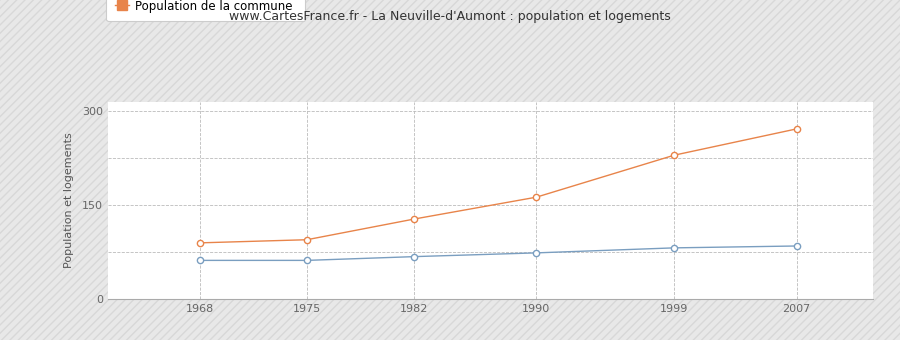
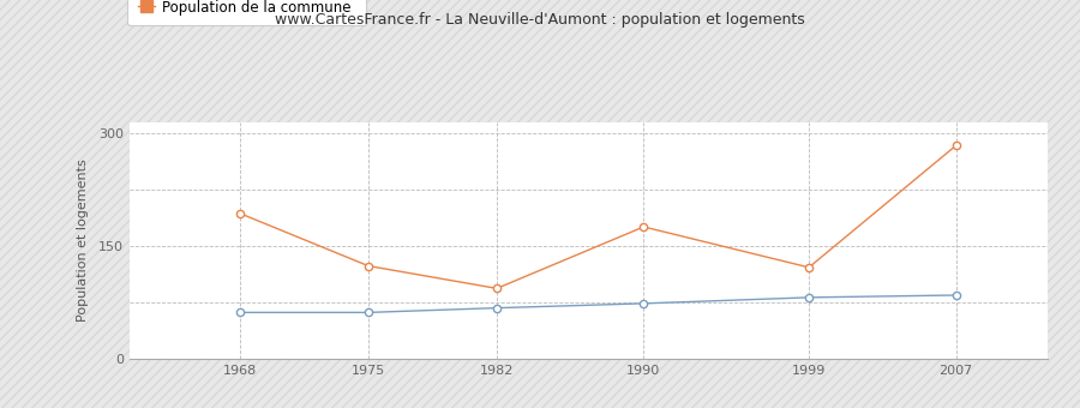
Population de la commune/1968: 90 -> 194
Population de la commune/1975: 95 -> 124
Population de la commune/1982: 128 -> 94
Population de la commune/1990: 163 -> 176
Population de la commune/1999: 230 -> 122
Population de la commune/2007: 272 -> 284
